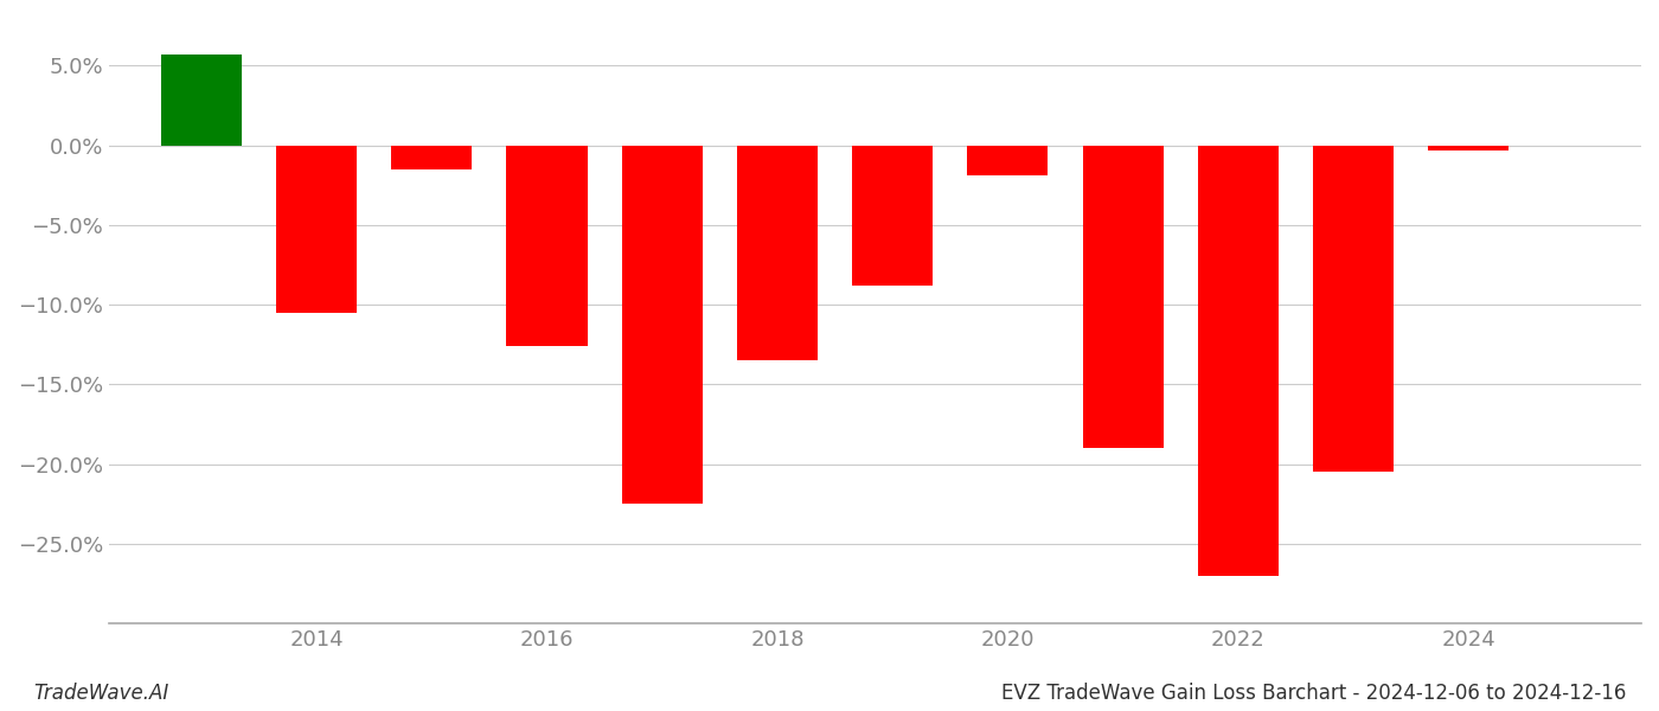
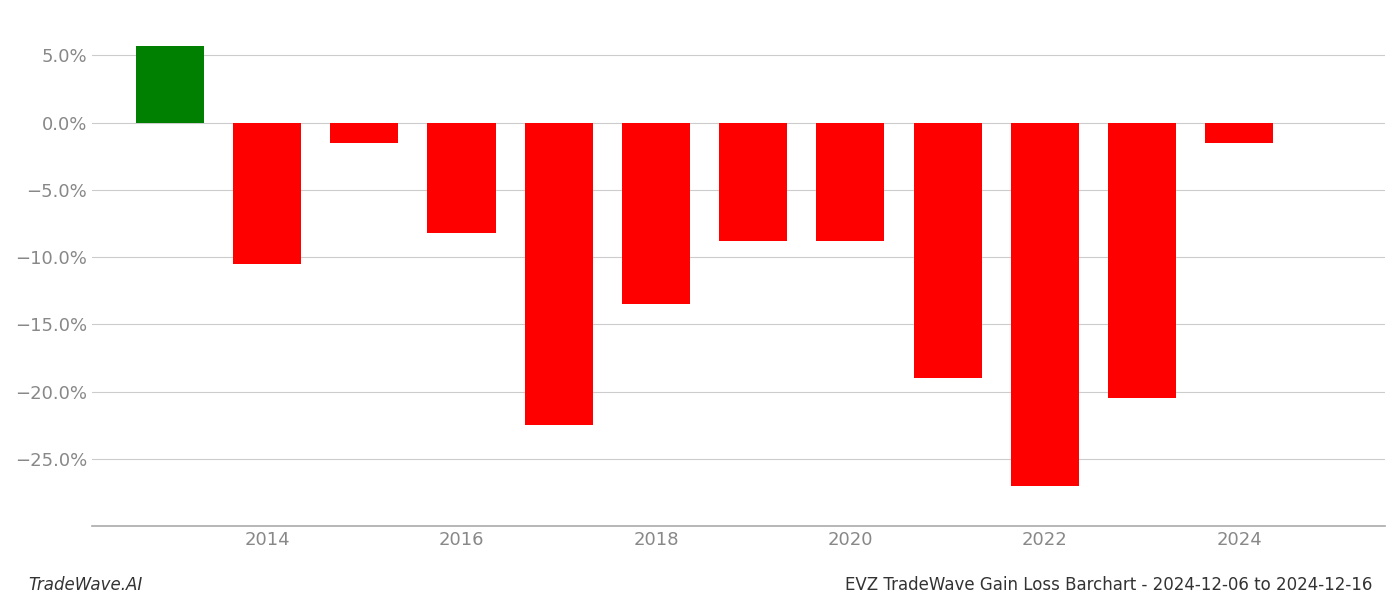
2016: -12.6% -> -8.2%
2020: -1.9% -> -8.8%
2024: -0.3% -> -1.5%
